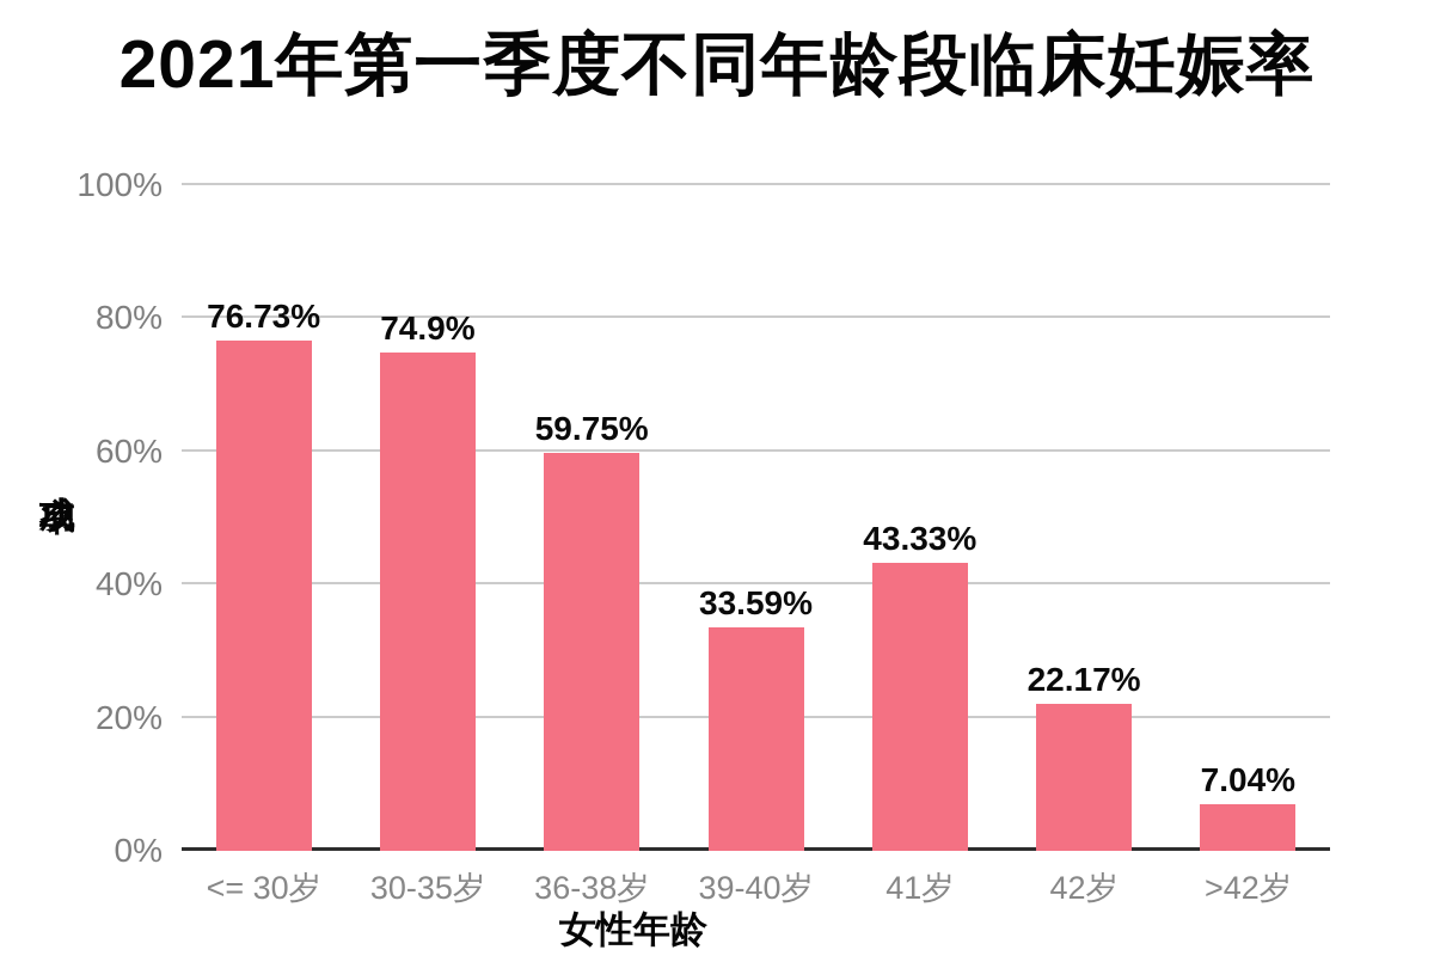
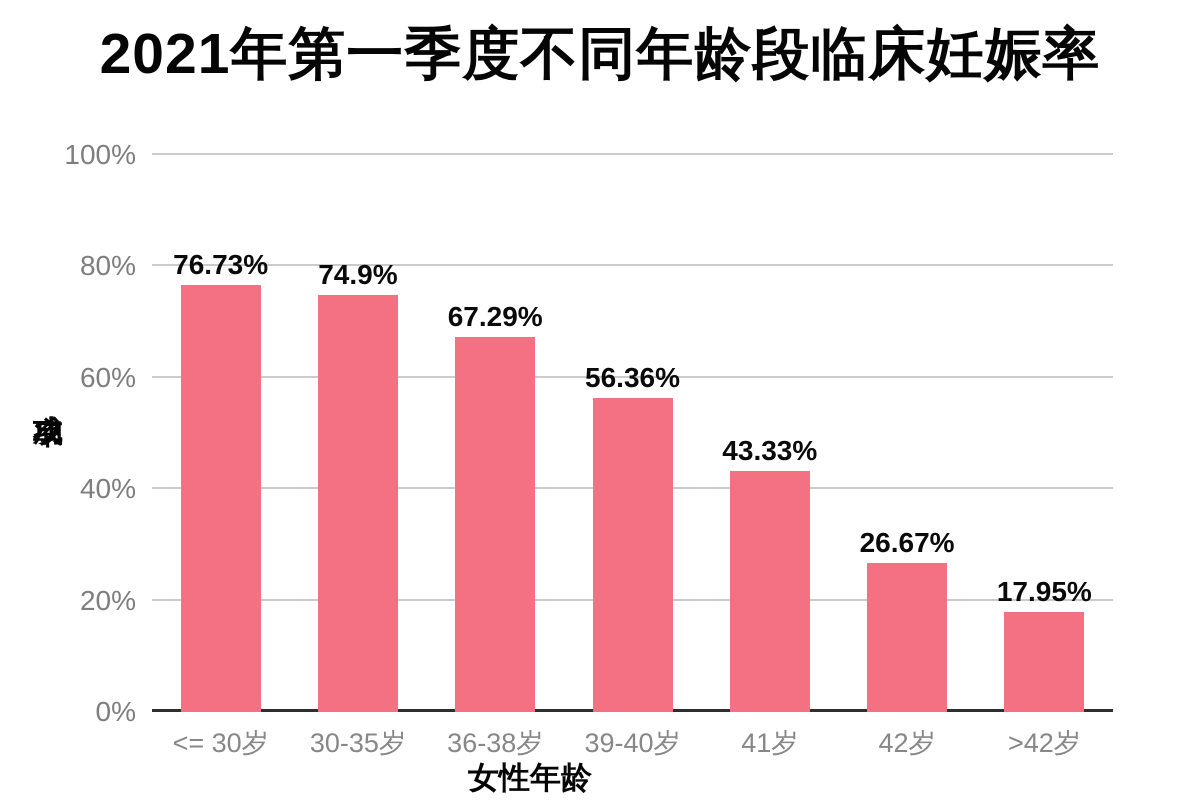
36-38岁: 59.75% -> 67.29%
39-40岁: 33.59% -> 56.36%
42岁: 22.17% -> 26.67%
>42岁: 7.04% -> 17.95%
